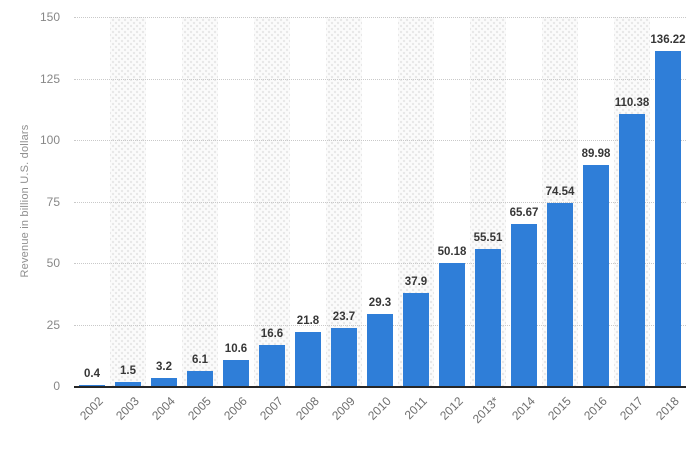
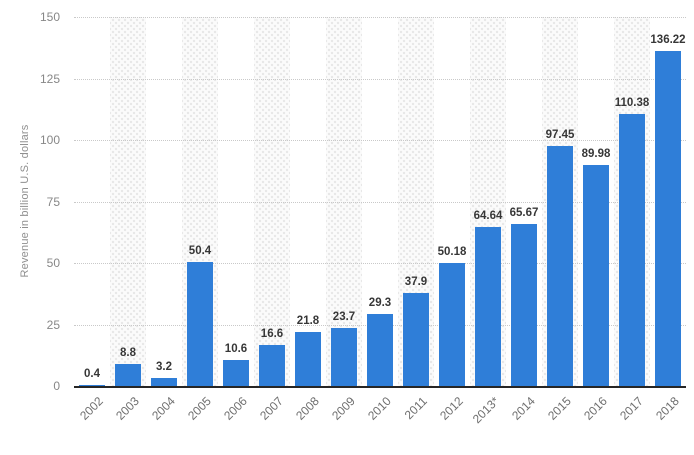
2003: 1.5 -> 8.8
2005: 6.1 -> 50.4
2013*: 55.51 -> 64.64
2015: 74.54 -> 97.45
